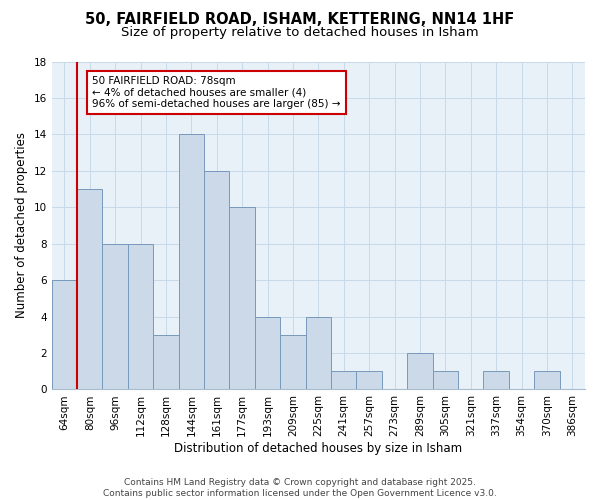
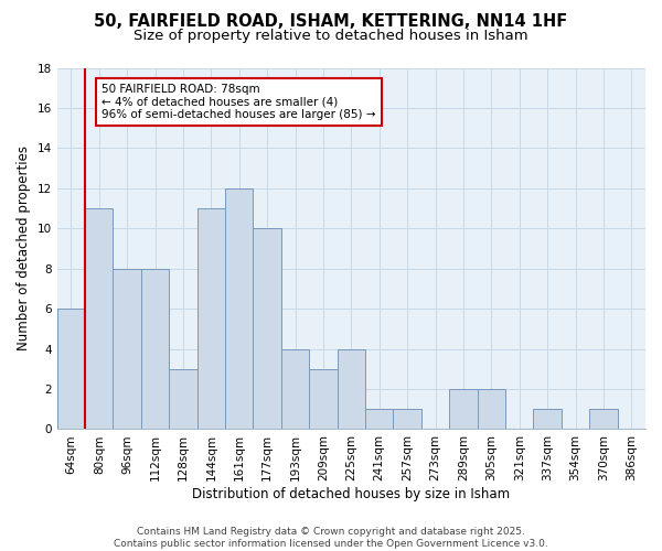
144sqm: 14 -> 11
305sqm: 1 -> 2
